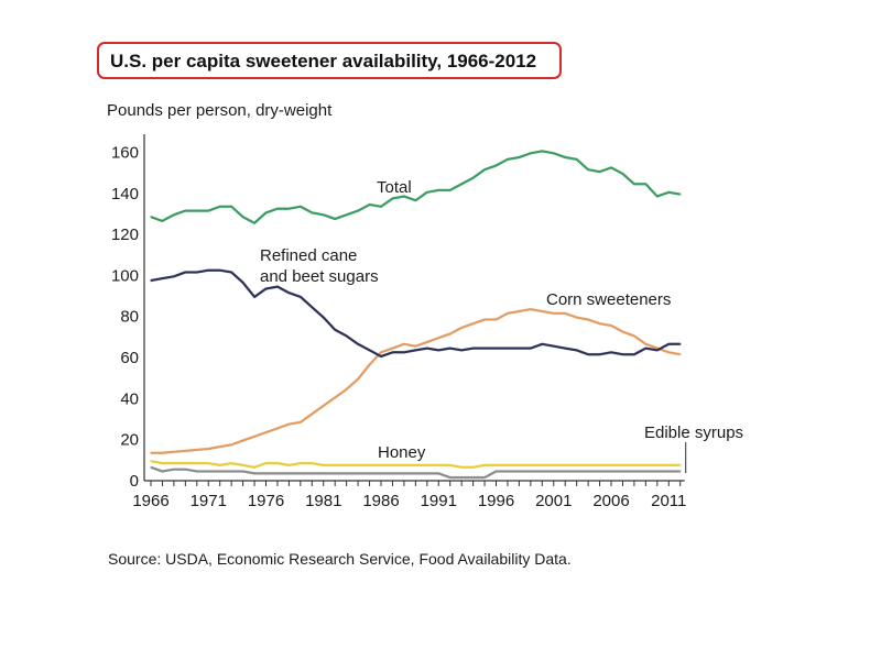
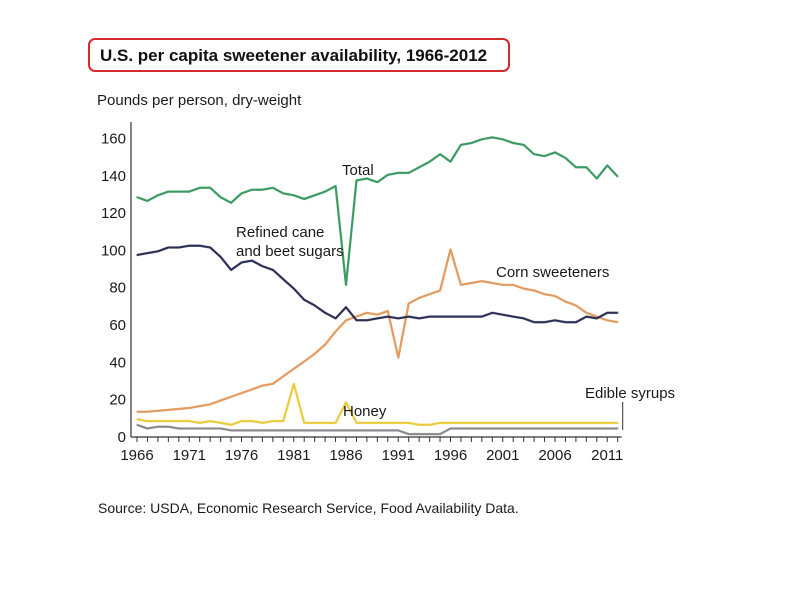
Honey/1981: 7 -> 28
Total/1986: 133 -> 81
Refined cane and beet sugars/1986: 60 -> 69
Honey/1986: 7 -> 18
Corn sweeteners/1991: 69 -> 42
Total/1996: 153 -> 147
Corn sweeteners/1996: 78 -> 100
Total/2011: 140 -> 145
